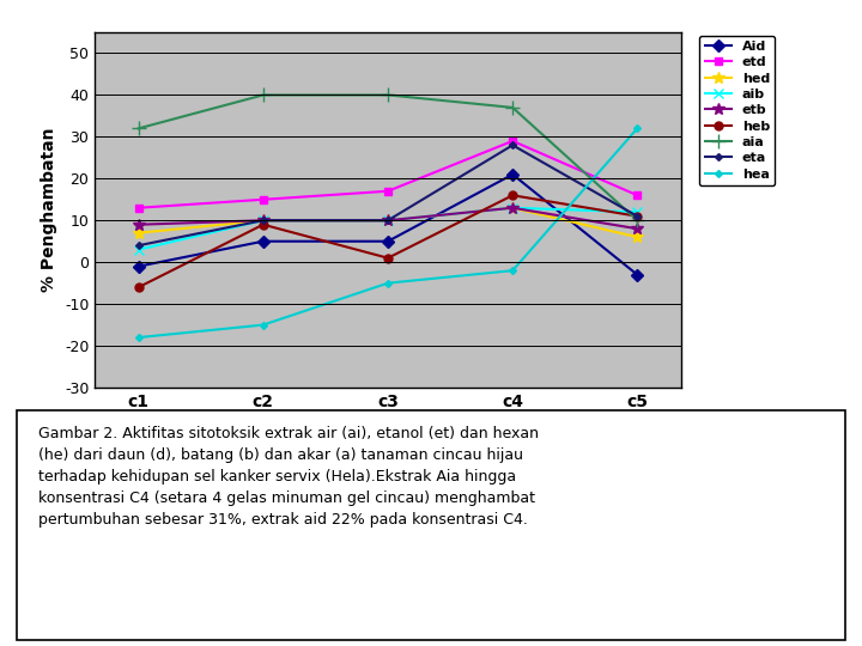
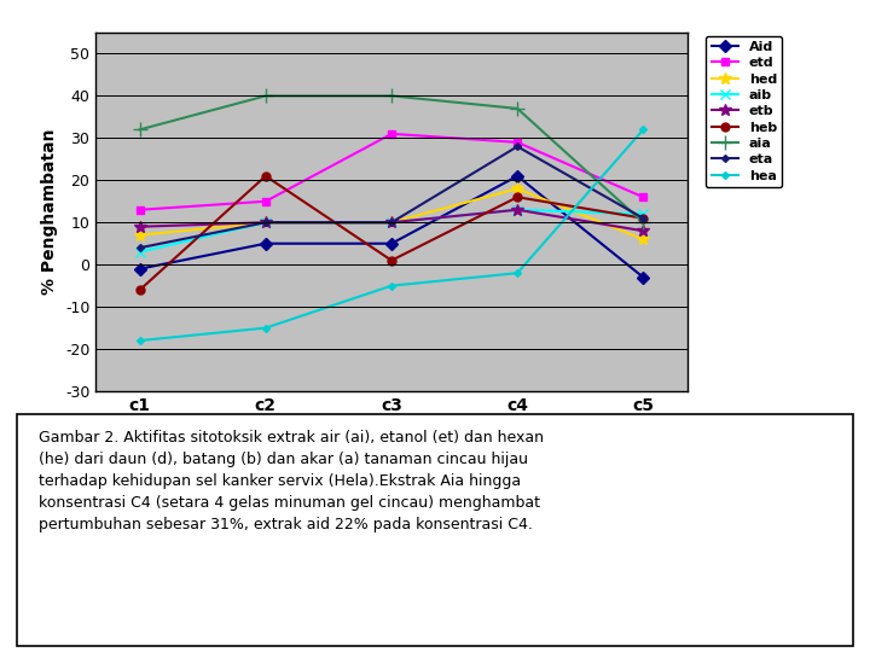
heb/c2: 9 -> 21
etd/c3: 17 -> 31
hed/c4: 13 -> 18
